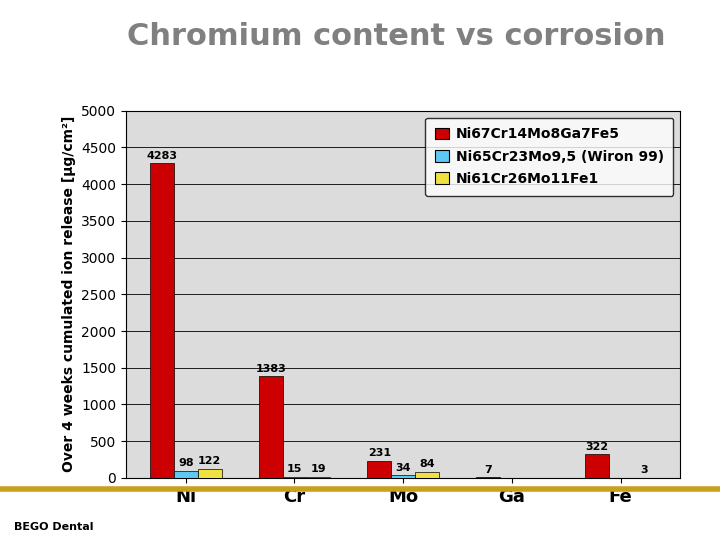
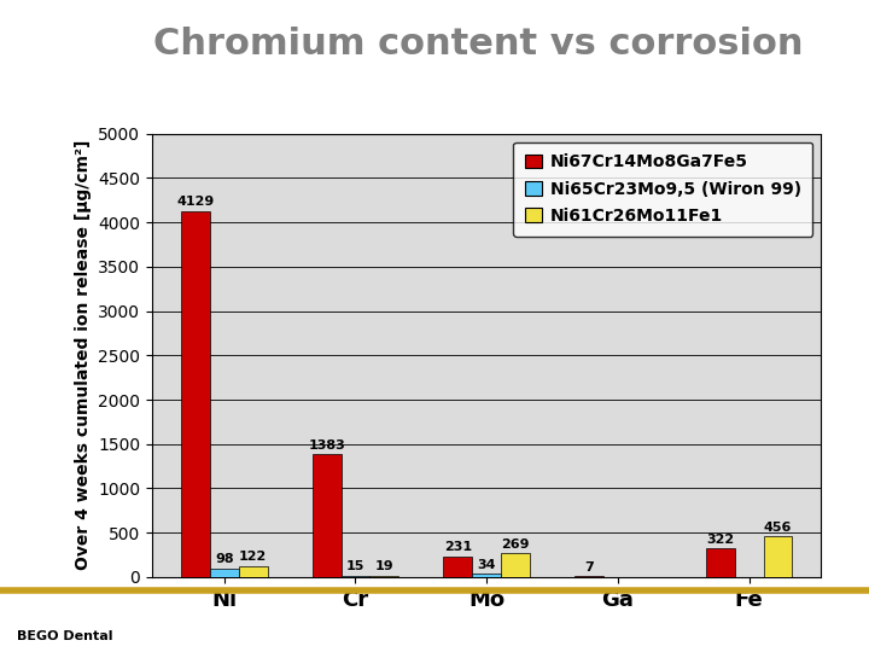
Ni67Cr14Mo8Ga7Fe5/Ni: 4283 -> 4129
Ni61Cr26Mo11Fe1/Mo: 84 -> 269
Ni61Cr26Mo11Fe1/Fe: 3 -> 456
